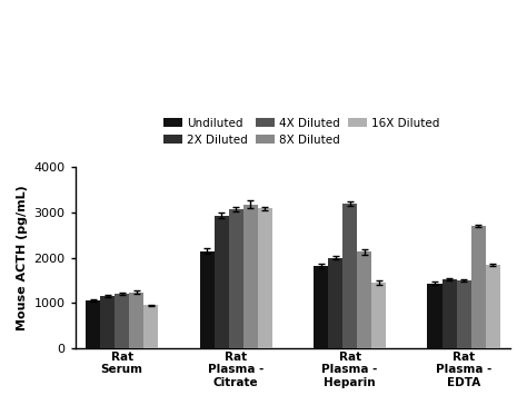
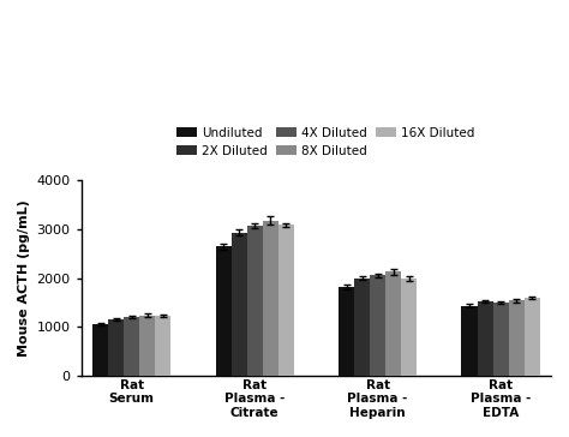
16X Diluted/Rat Serum: 950 -> 1230
Undiluted/Rat Plasma - Citrate: 2150 -> 2650
4X Diluted/Rat Plasma - Heparin: 3200 -> 2060
16X Diluted/Rat Plasma - Heparin: 1450 -> 1990
8X Diluted/Rat Plasma - EDTA: 2700 -> 1540
16X Diluted/Rat Plasma - EDTA: 1850 -> 1600
